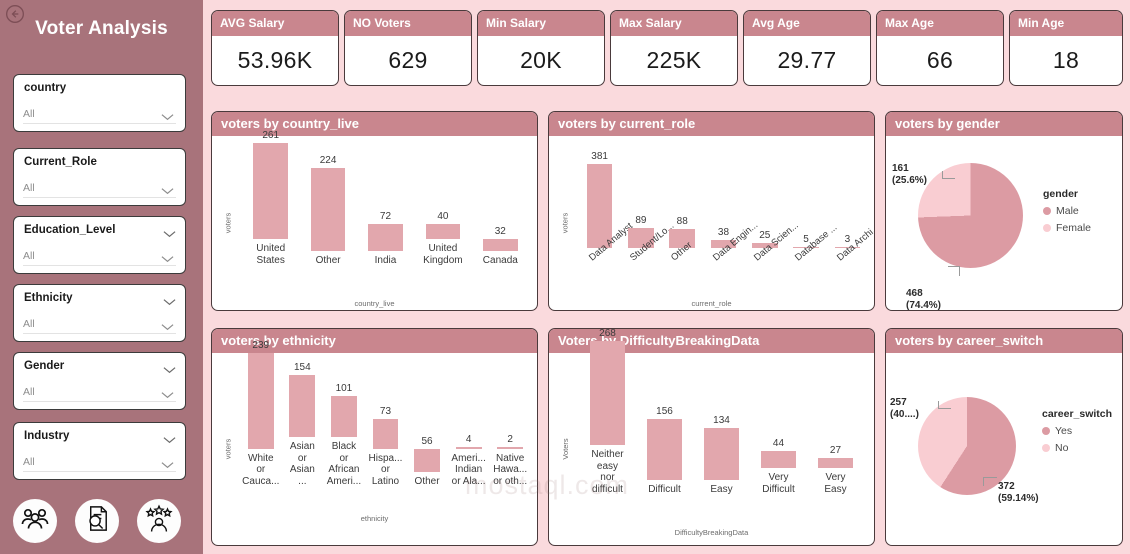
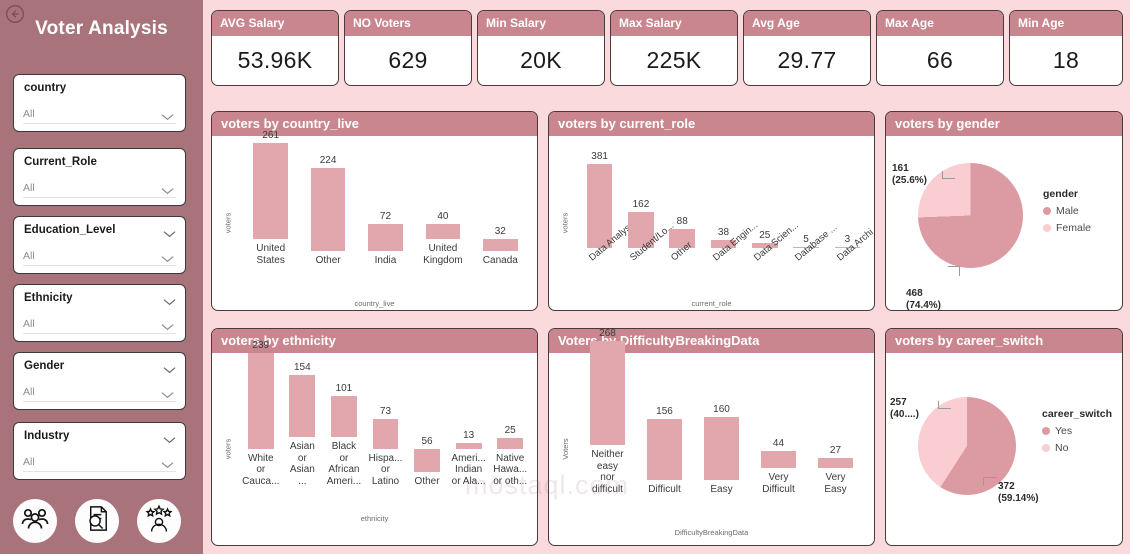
voters by current_role/Student/Lo...: 89 -> 162
voters by ethnicity/Ameri... Indian or Ala...: 4 -> 13
voters by ethnicity/Native Hawa... or oth...: 2 -> 25
Voters by DifficultyBreakingData/Easy: 134 -> 160
